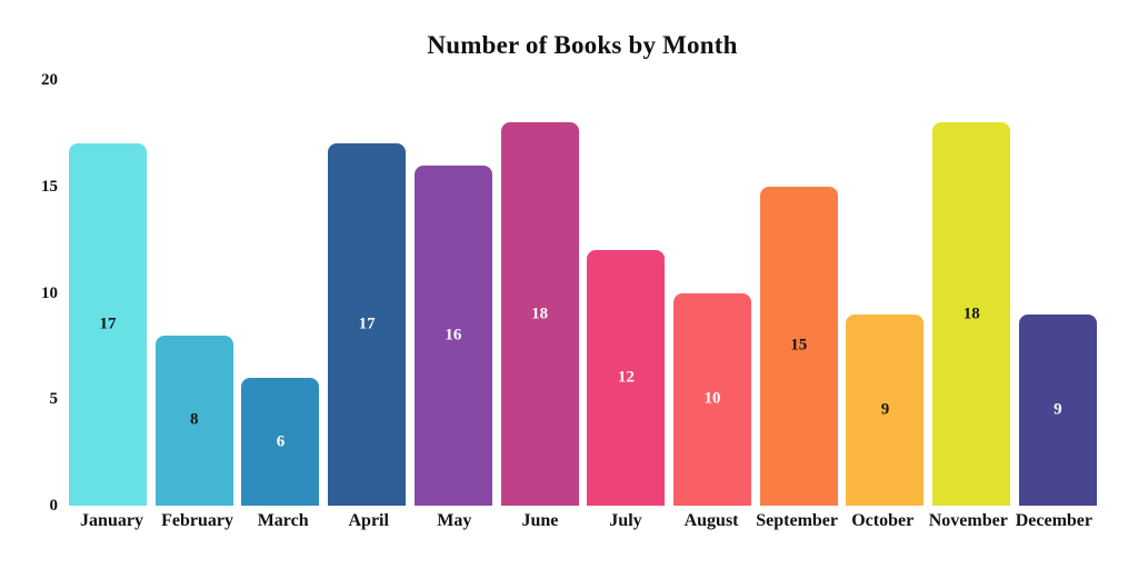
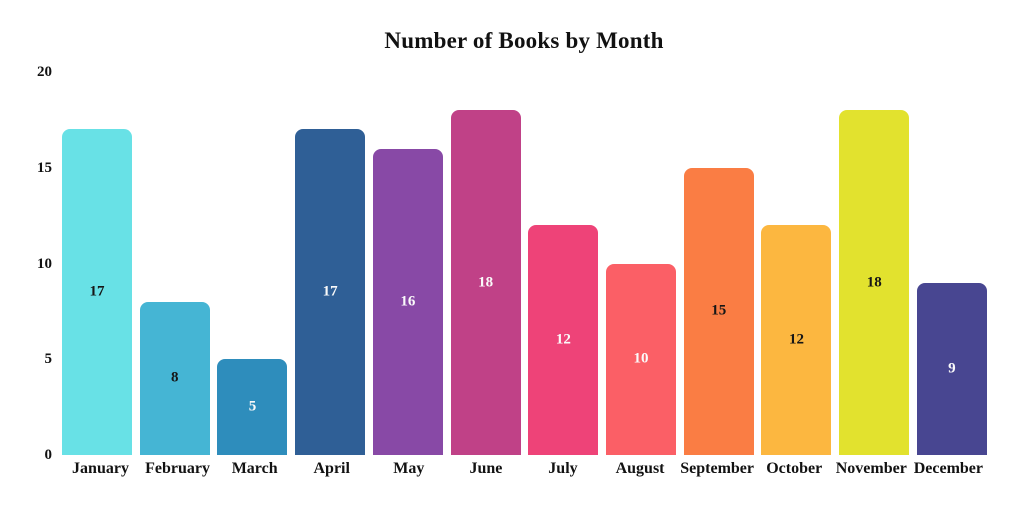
March: 6 -> 5
October: 9 -> 12
